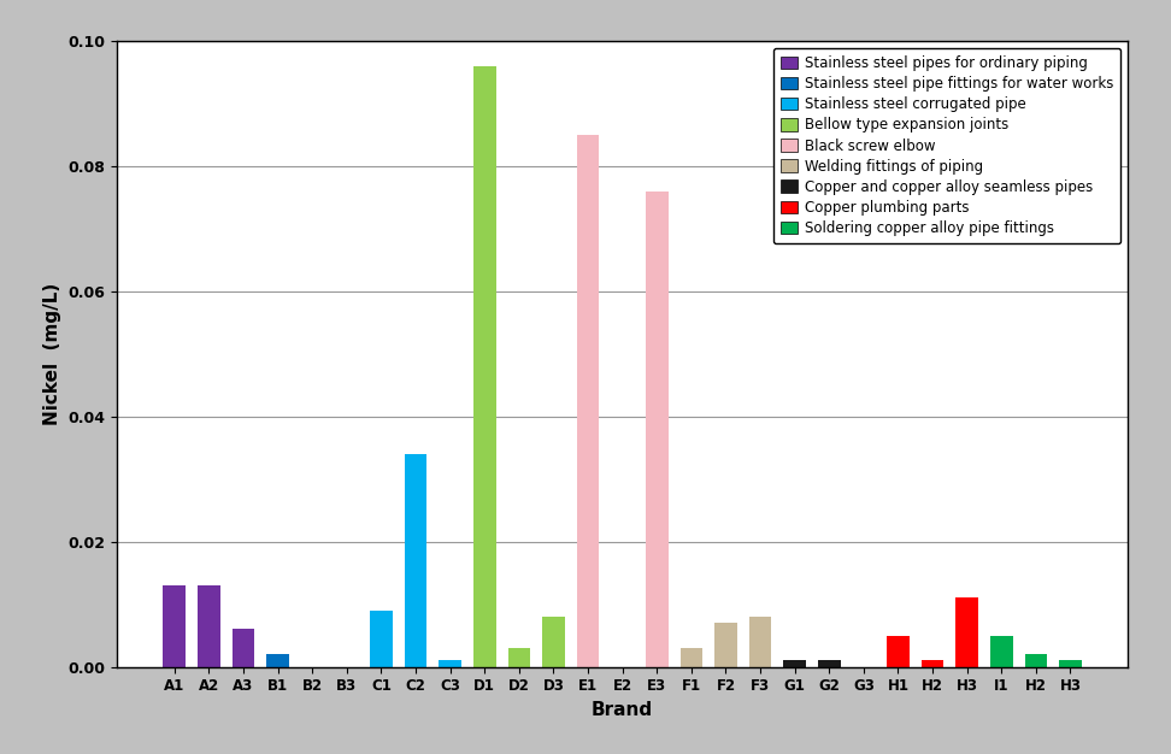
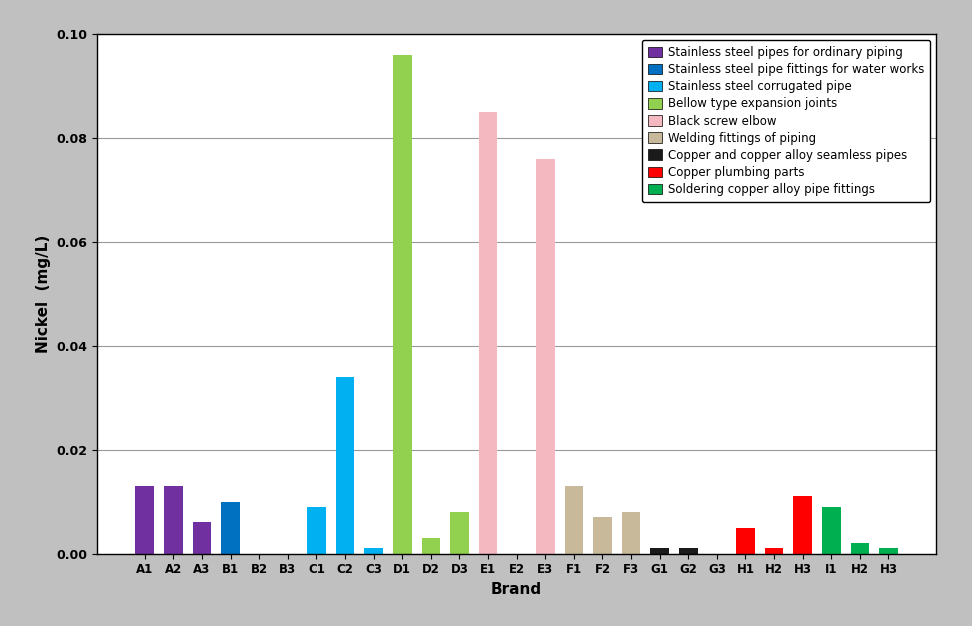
B1: 0.002 -> 0.010
F1: 0.003 -> 0.013
I1: 0.005 -> 0.009
